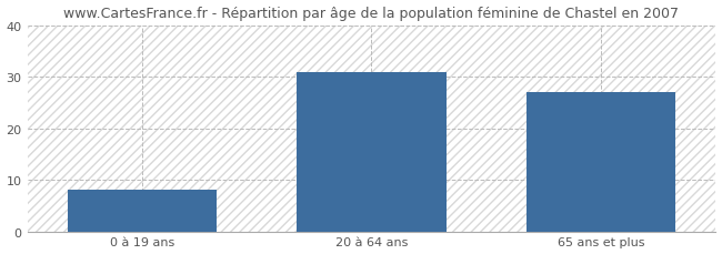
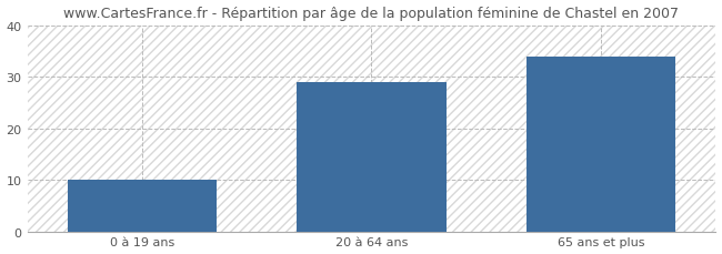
0 à 19 ans: 8 -> 10
20 à 64 ans: 31 -> 29
65 ans et plus: 27 -> 34
